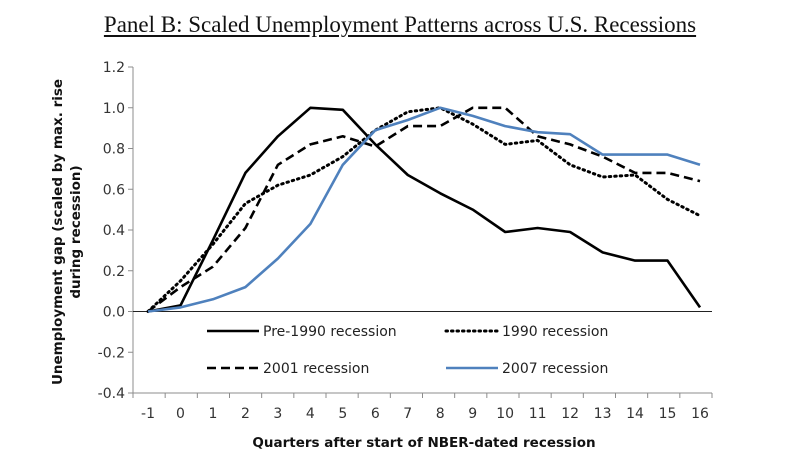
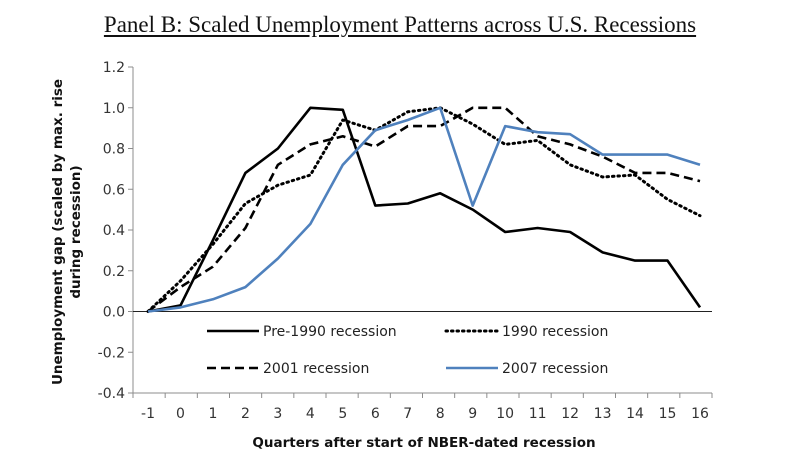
Pre-1990 recession/3: 0.86 -> 0.80
1990 recession/5: 0.76 -> 0.94
Pre-1990 recession/6: 0.82 -> 0.52
Pre-1990 recession/7: 0.67 -> 0.53
2007 recession/9: 0.96 -> 0.52
